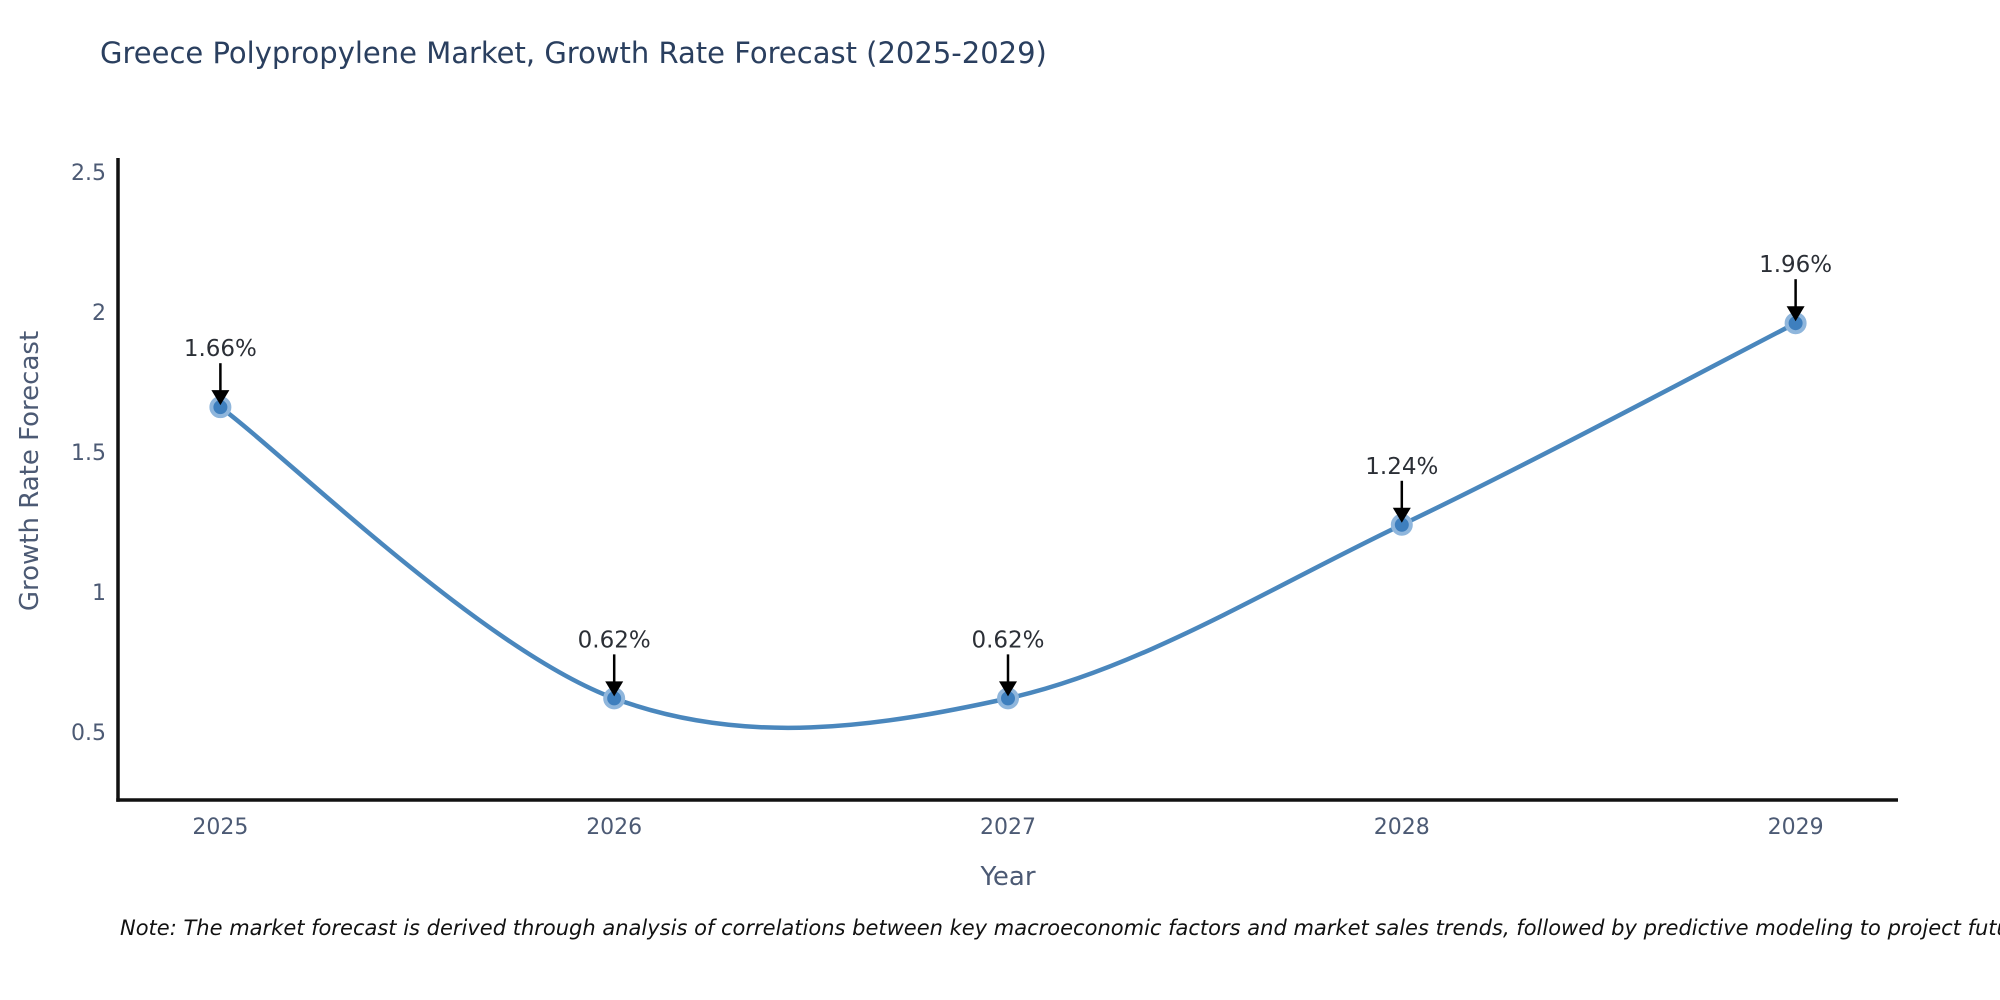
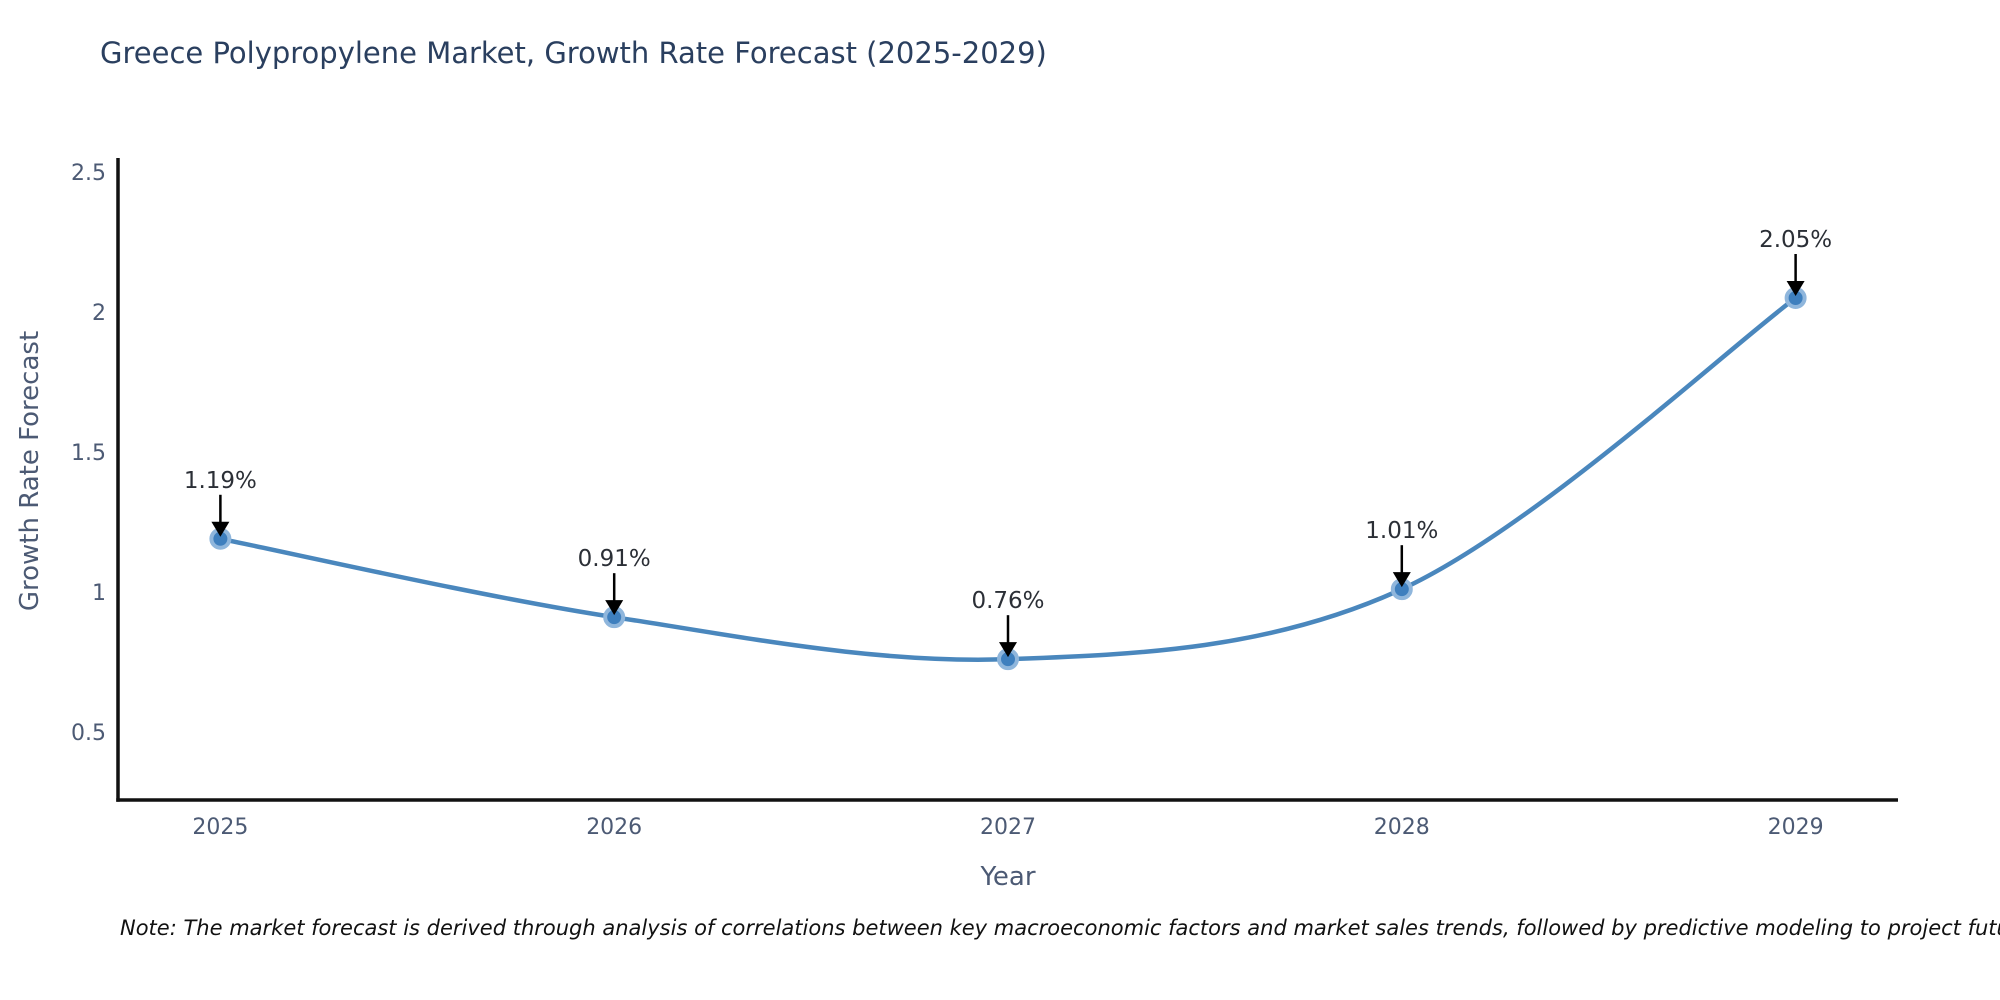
2025: 1.66% -> 1.19%
2026: 0.62% -> 0.91%
2027: 0.62% -> 0.76%
2028: 1.24% -> 1.01%
2029: 1.96% -> 2.05%
